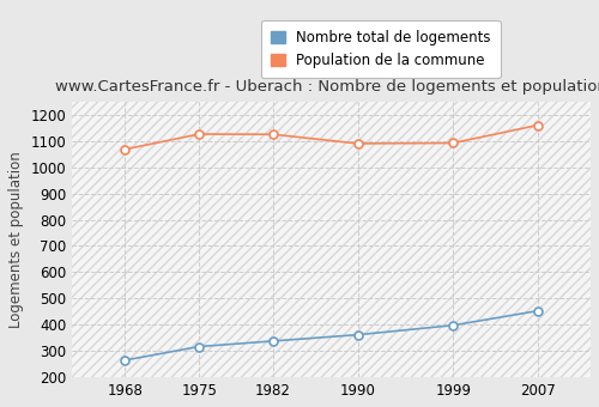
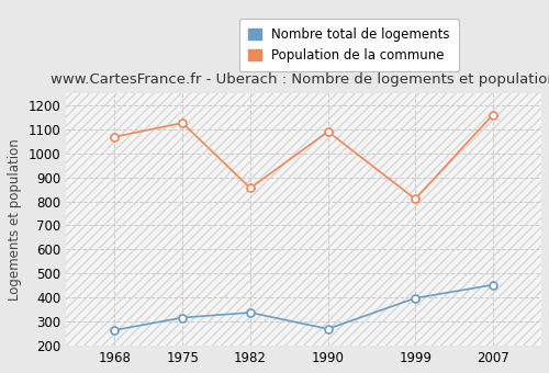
Population de la commune/1982: 1125 -> 855
Nombre total de logements/1990: 362 -> 270
Population de la commune/1999: 1092 -> 810
